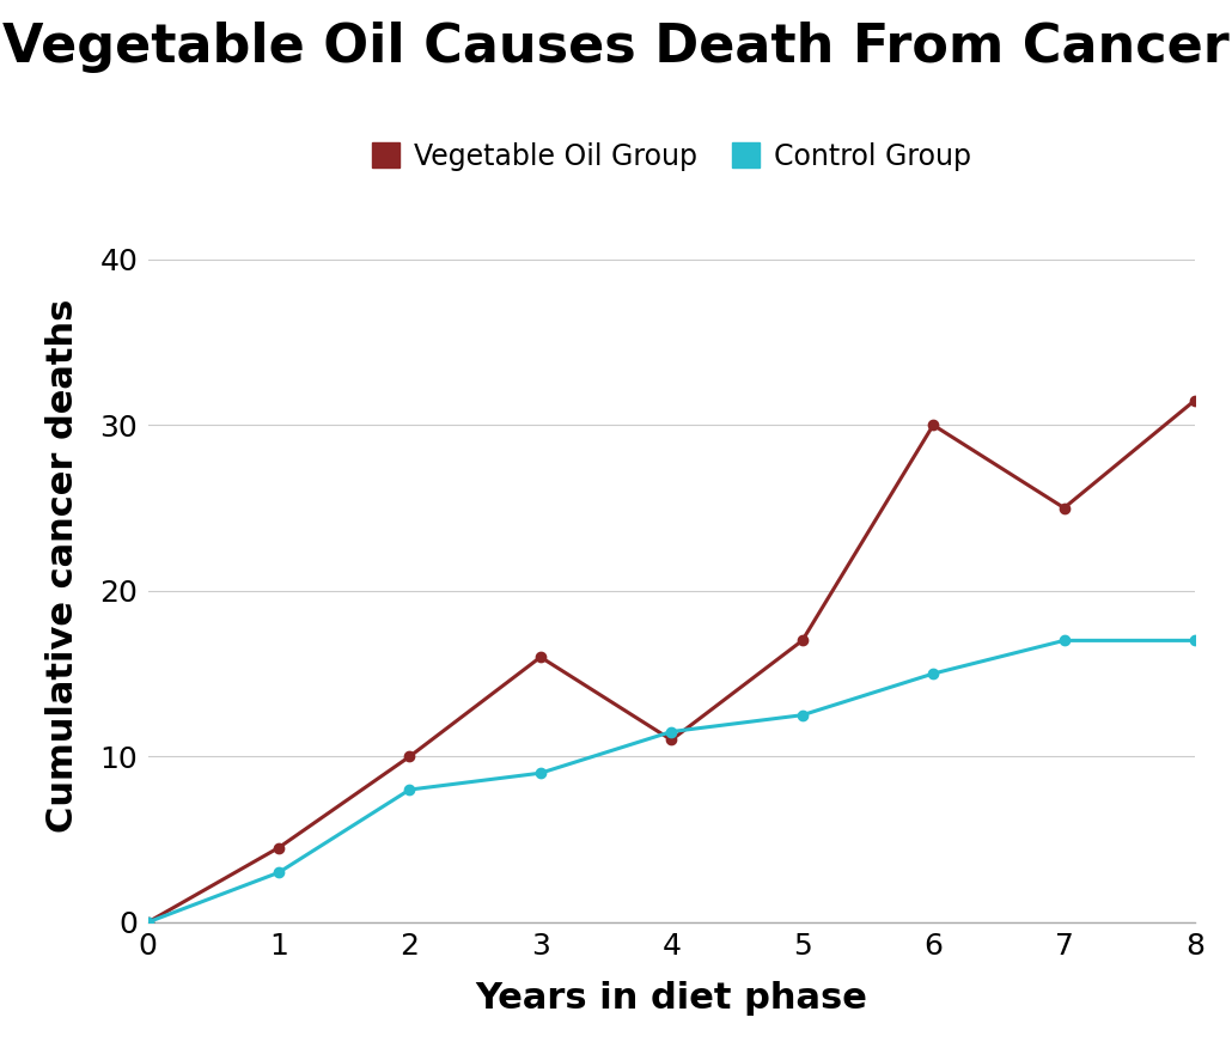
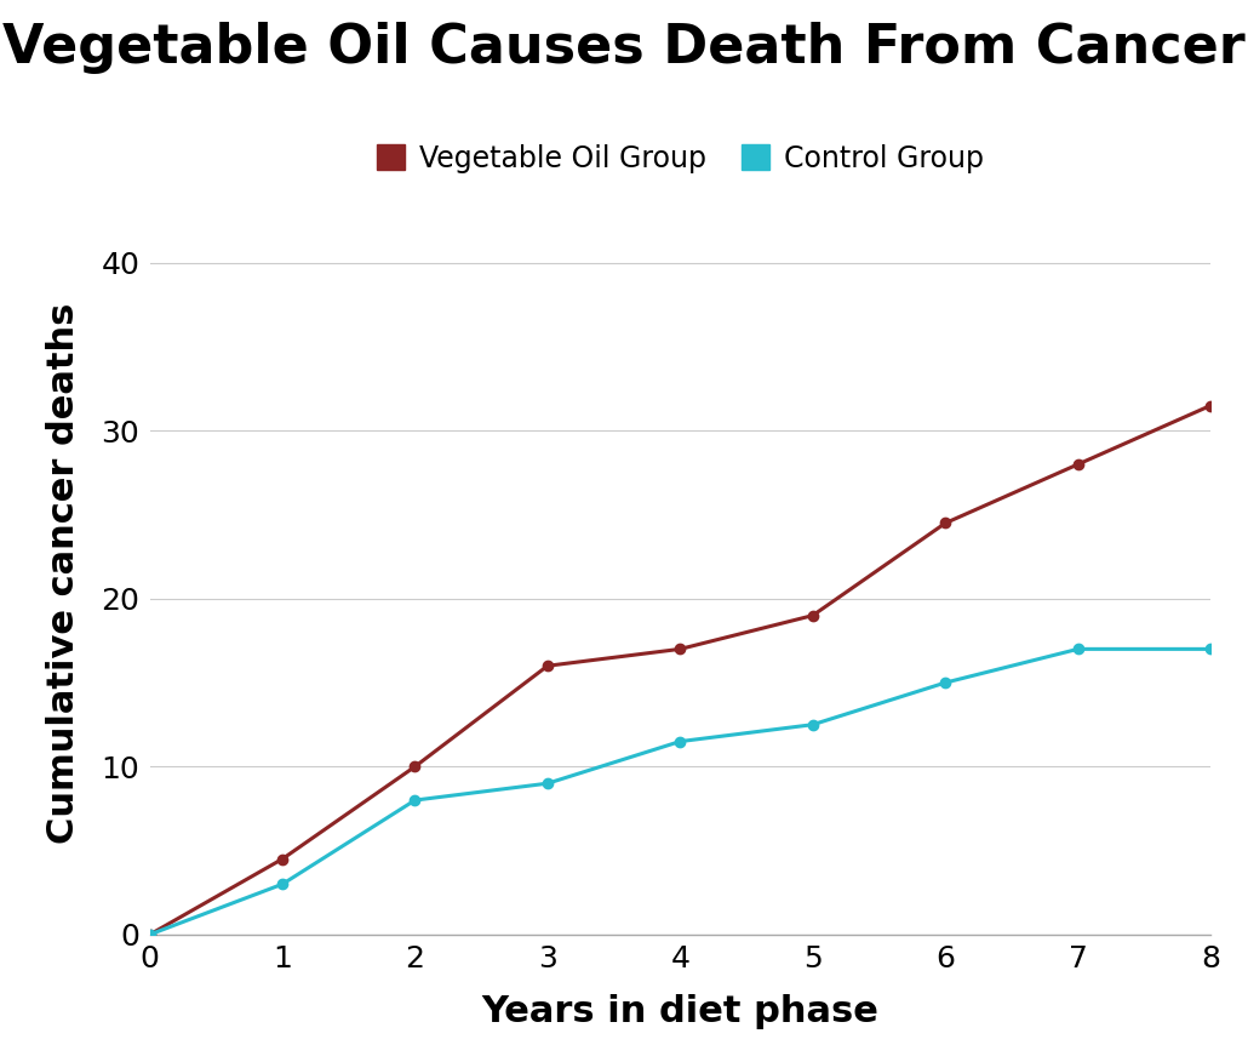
Vegetable Oil Group/4: 11.0 -> 17.0
Vegetable Oil Group/5: 17.0 -> 19.0
Vegetable Oil Group/6: 30.0 -> 24.5
Vegetable Oil Group/7: 25.0 -> 28.0
